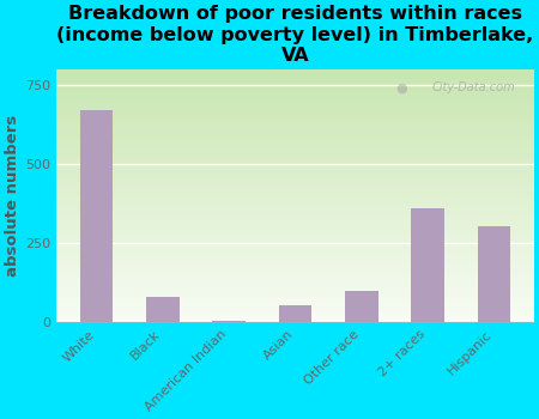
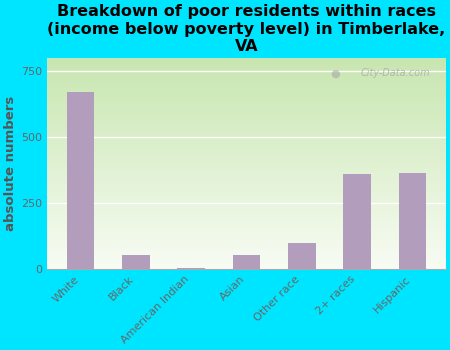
Black: 80 -> 55
Hispanic: 305 -> 365
